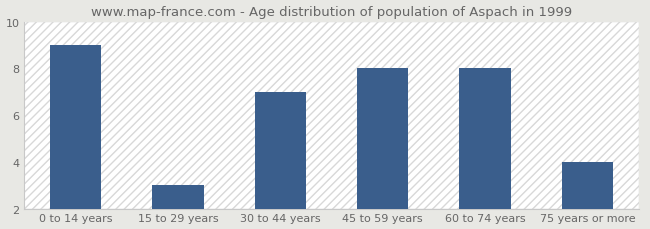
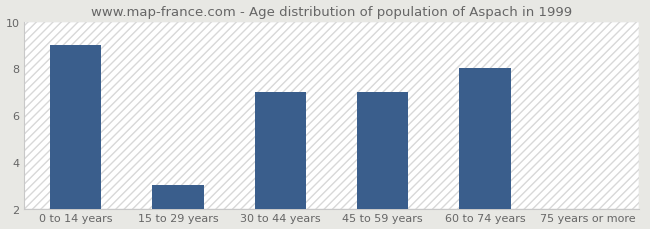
45 to 59 years: 8 -> 7
75 years or more: 4 -> 2
